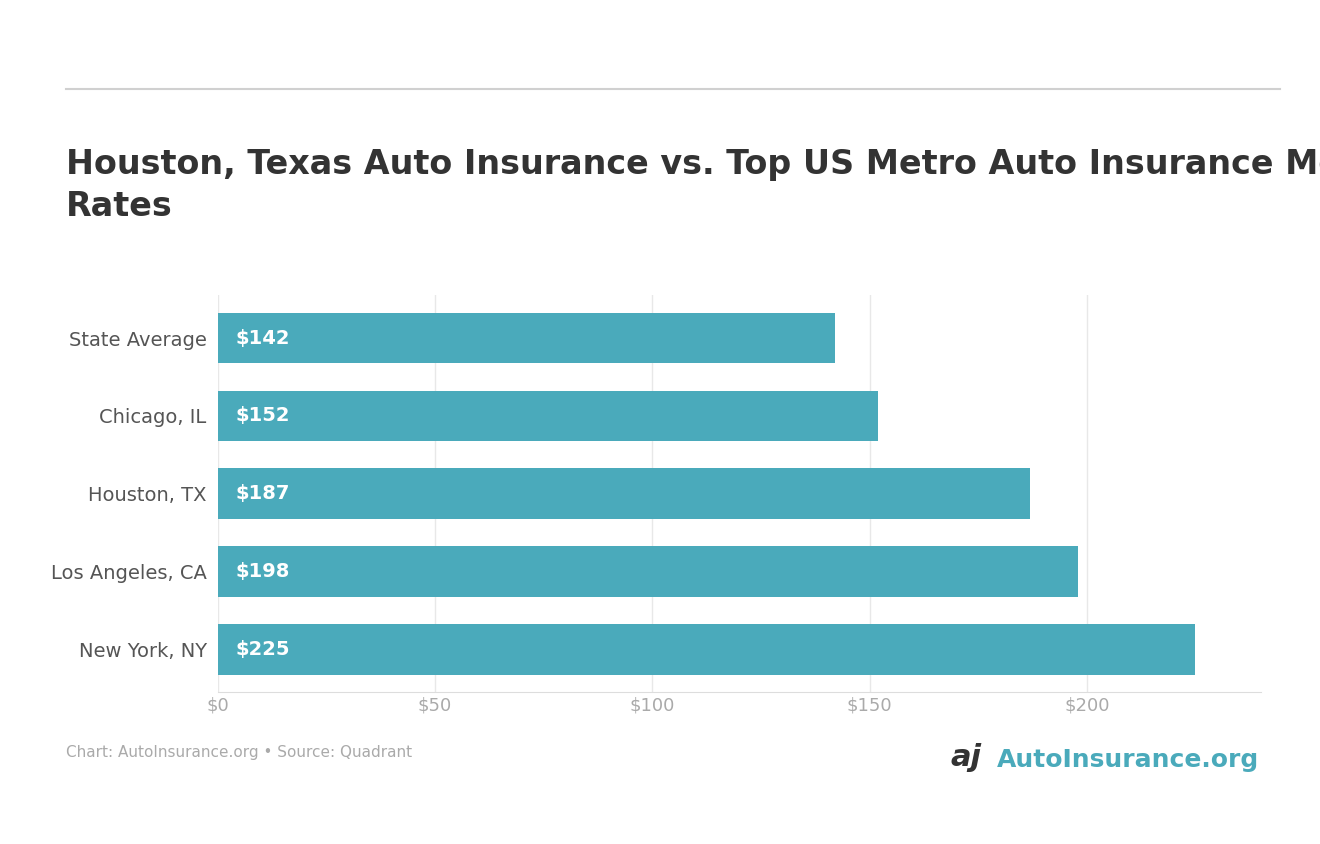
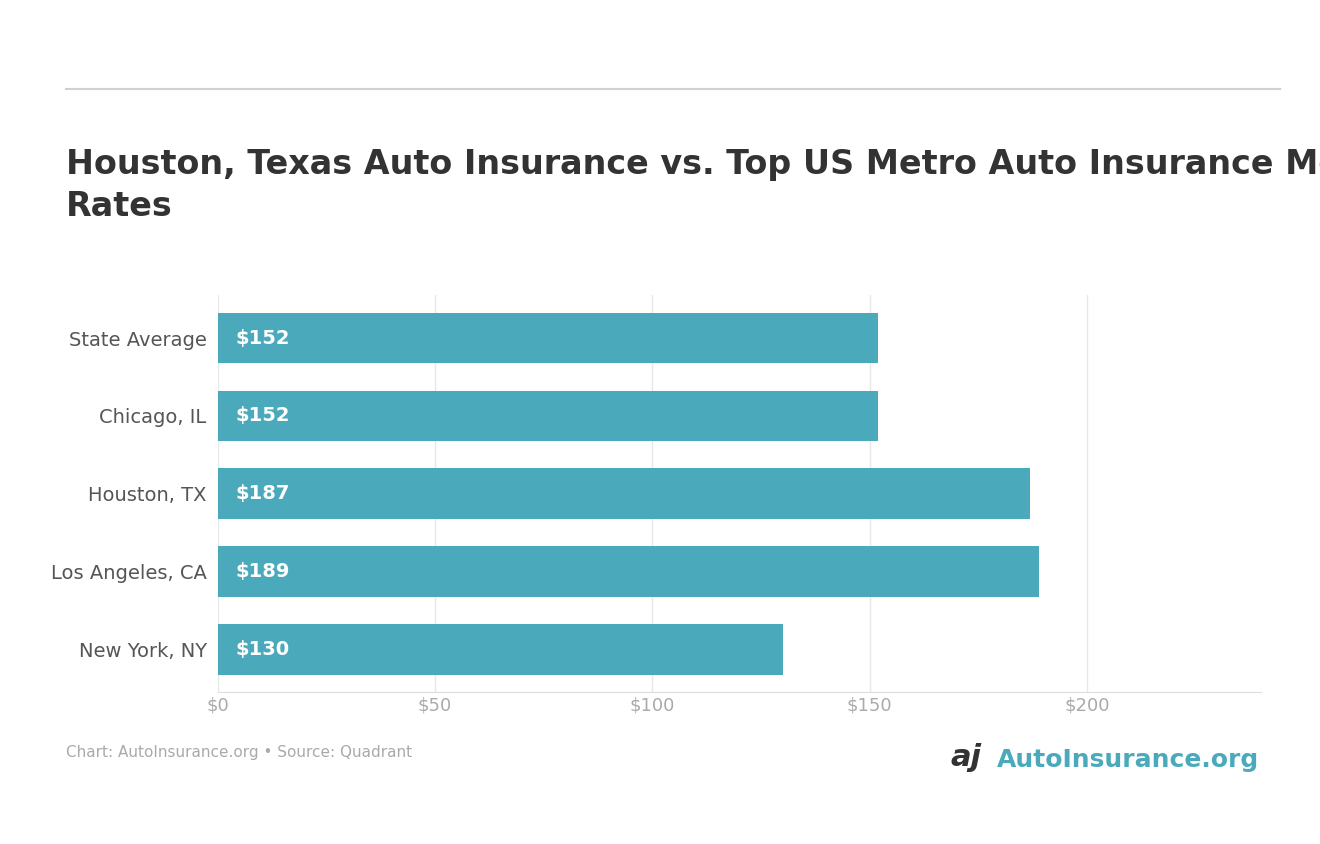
State Average: $142 -> $152
Los Angeles, CA: $198 -> $189
New York, NY: $225 -> $130
